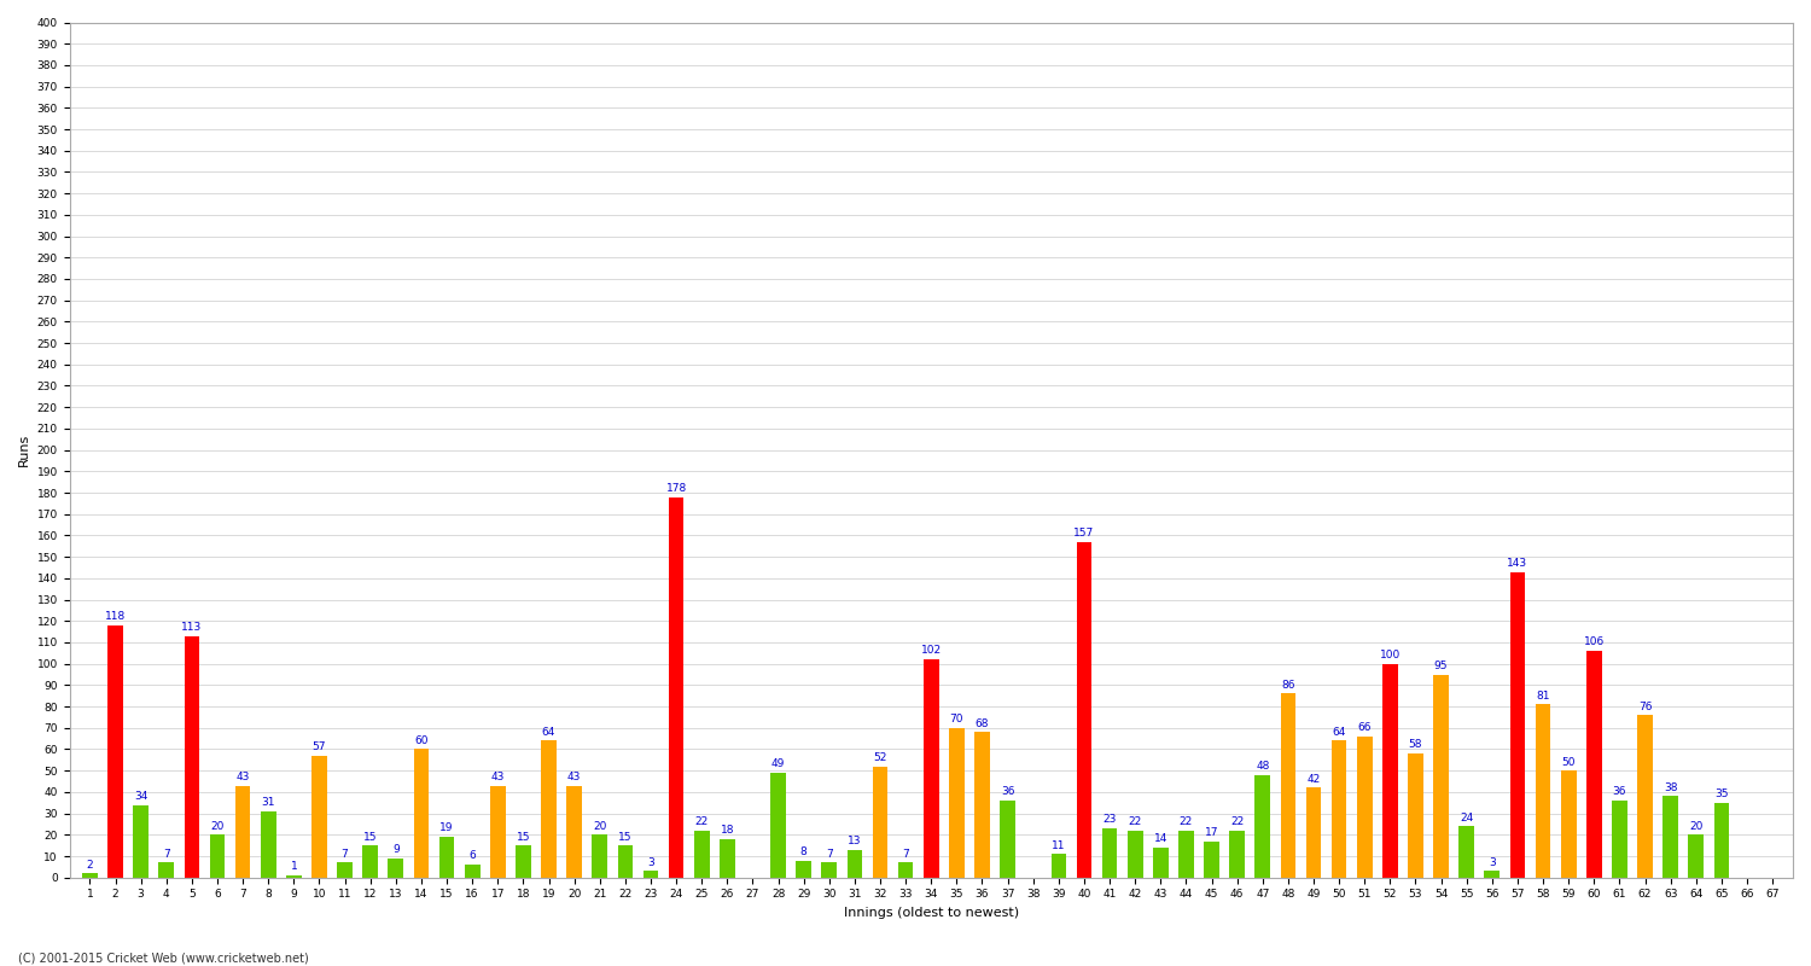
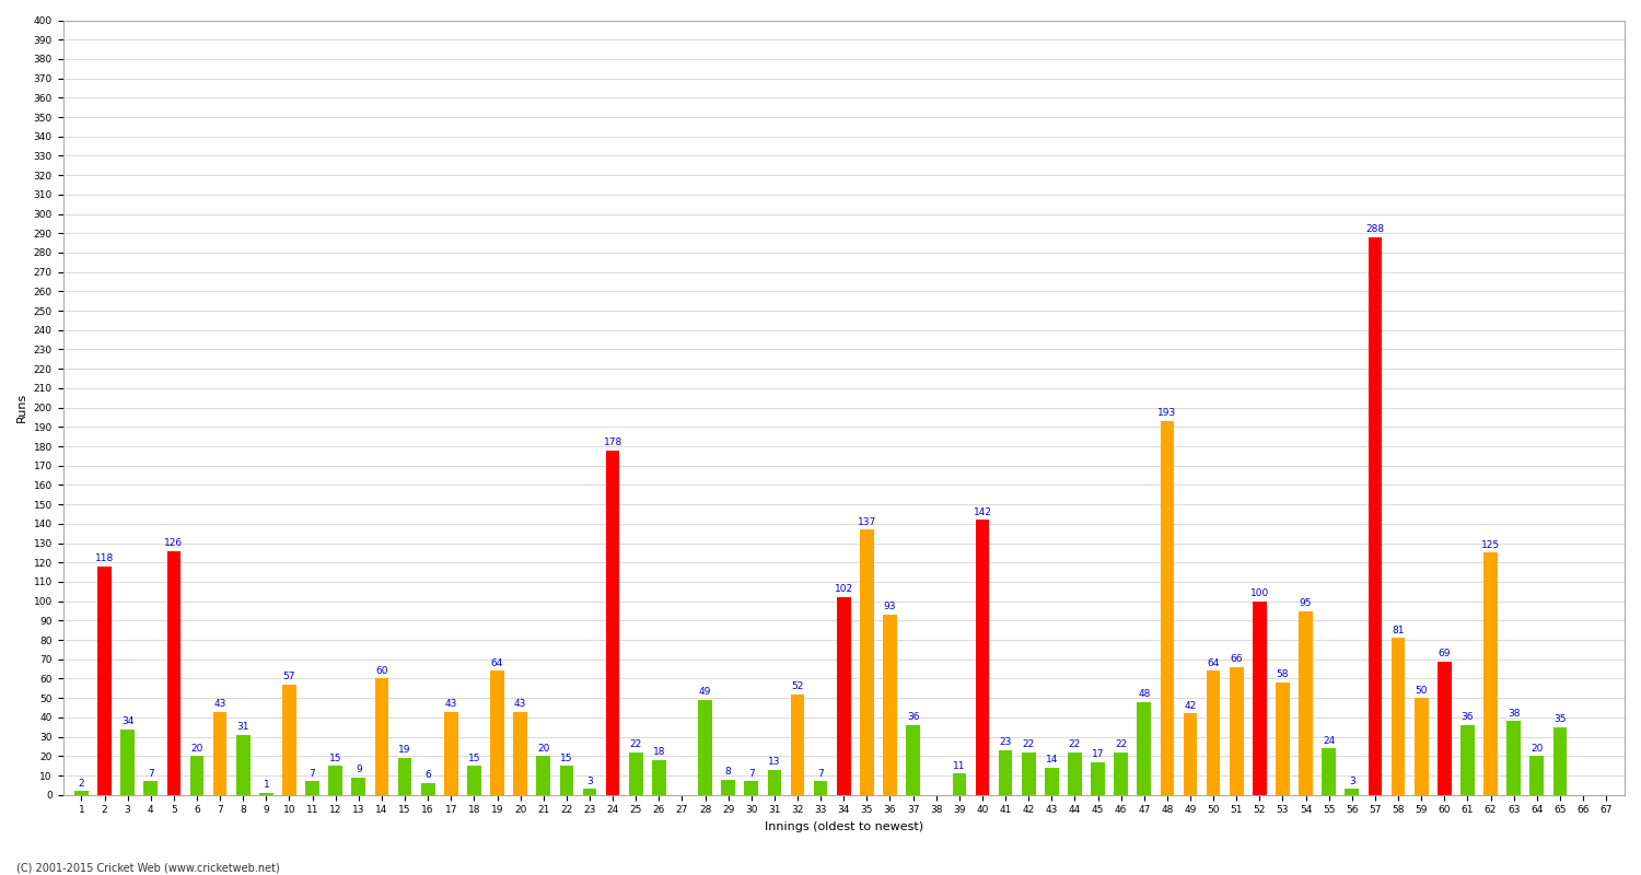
5: 113 -> 126
35: 70 -> 137
36: 68 -> 93
40: 157 -> 142
48: 86 -> 193
57: 143 -> 288
60: 106 -> 69
62: 76 -> 125
